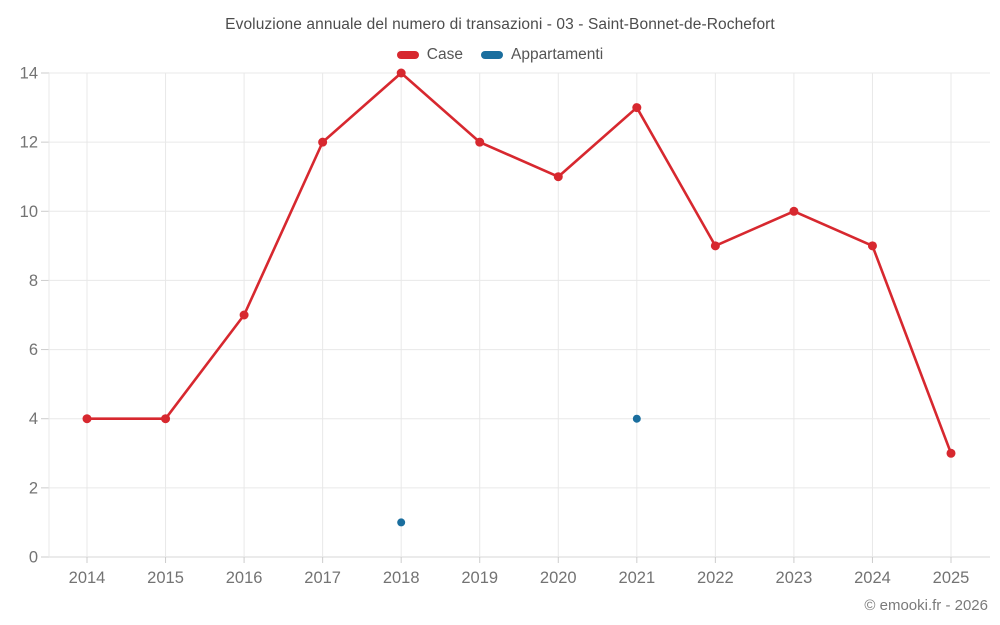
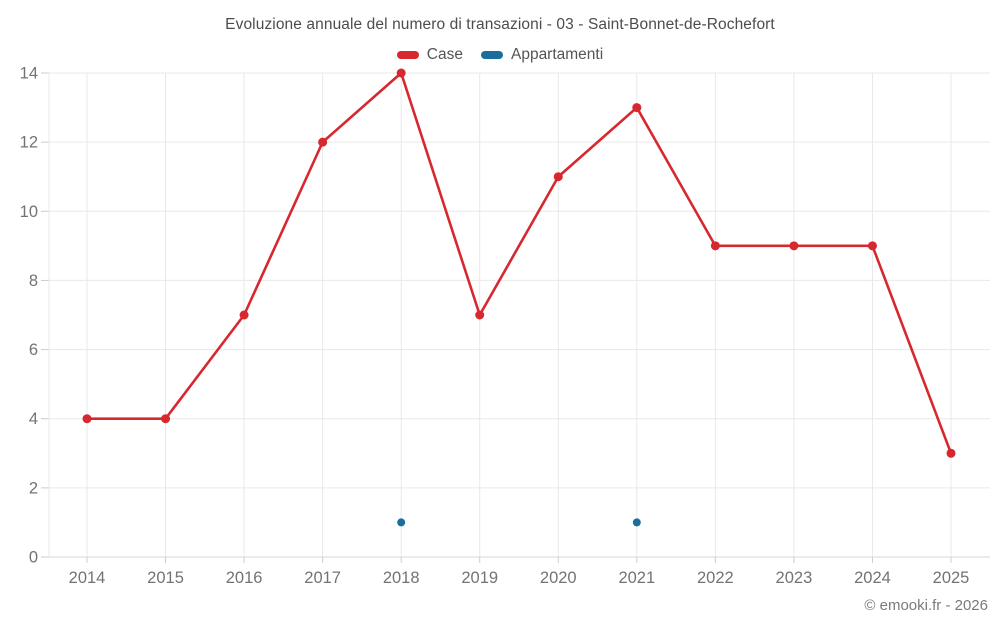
Case/2019: 12 -> 7
Appartamenti/2021: 4 -> 1
Case/2023: 10 -> 9
